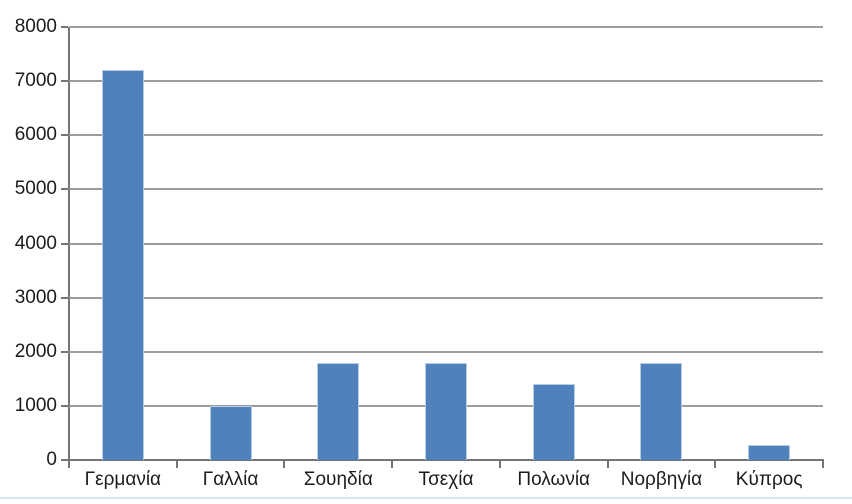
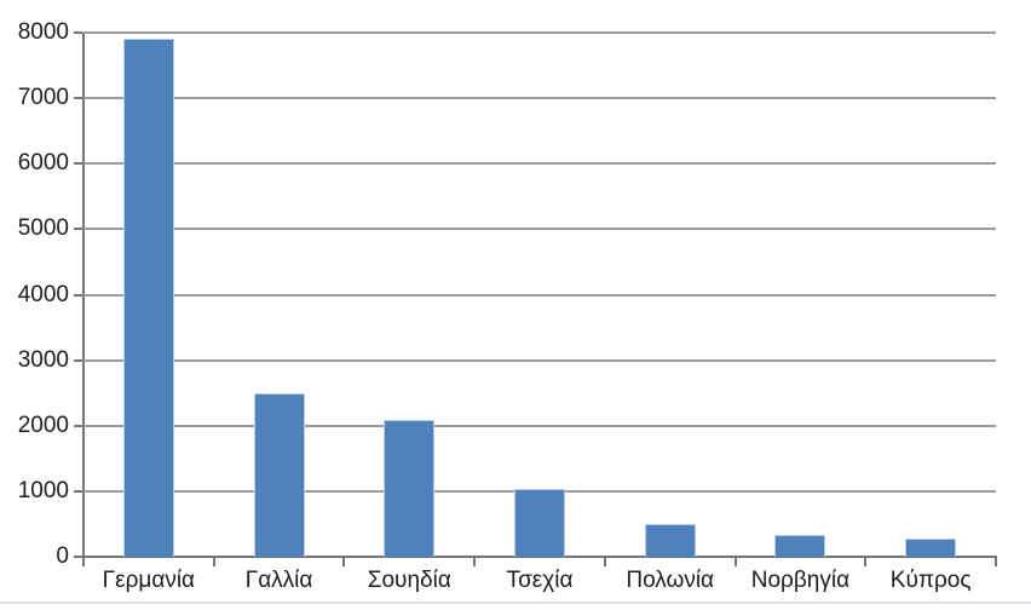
Γερμανία: 7200 -> 7900
Γαλλία: 1000 -> 2500
Σουηδία: 1800 -> 2100
Τσεχία: 1800 -> 1000
Πολωνία: 1400 -> 500
Νορβηγία: 1800 -> 300
